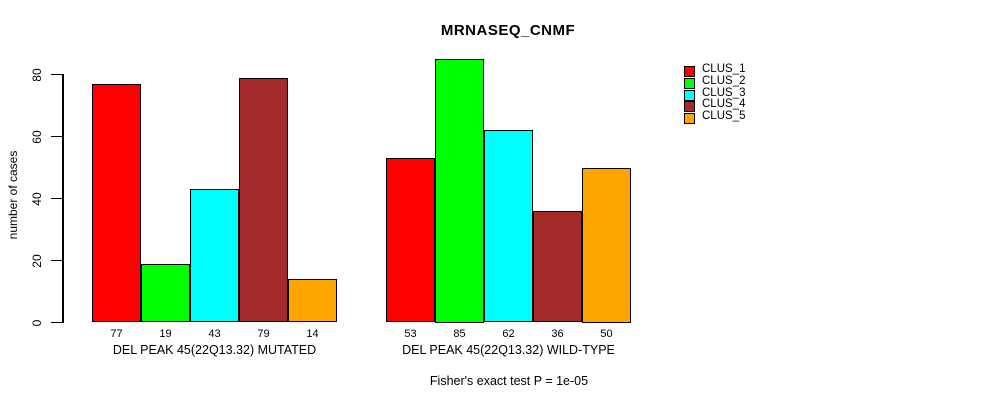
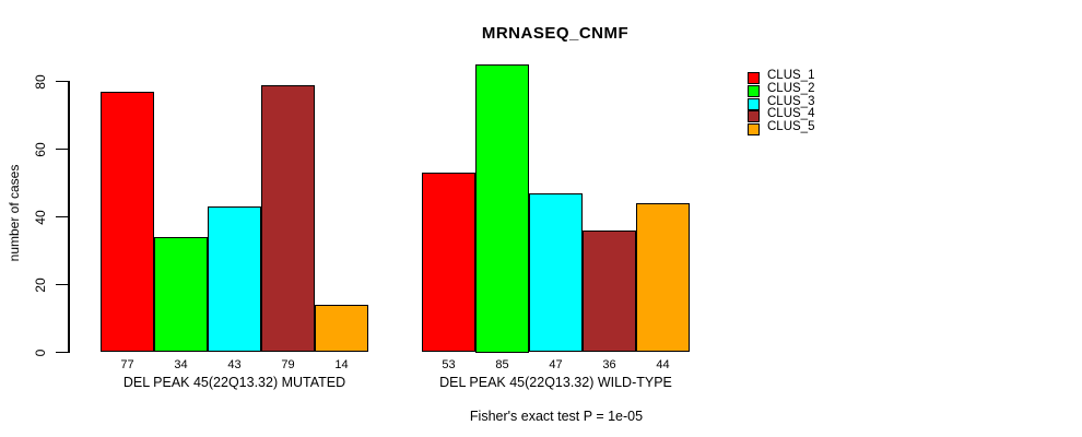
CLUS_2/DEL PEAK 45(22Q13.32) MUTATED: 19 -> 34
CLUS_3/DEL PEAK 45(22Q13.32) WILD-TYPE: 62 -> 47
CLUS_5/DEL PEAK 45(22Q13.32) WILD-TYPE: 50 -> 44
